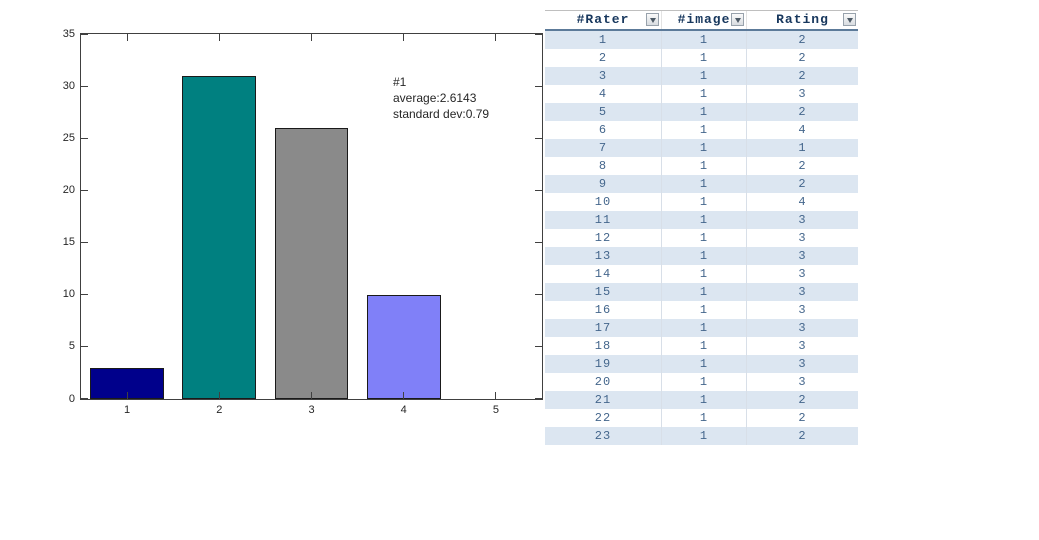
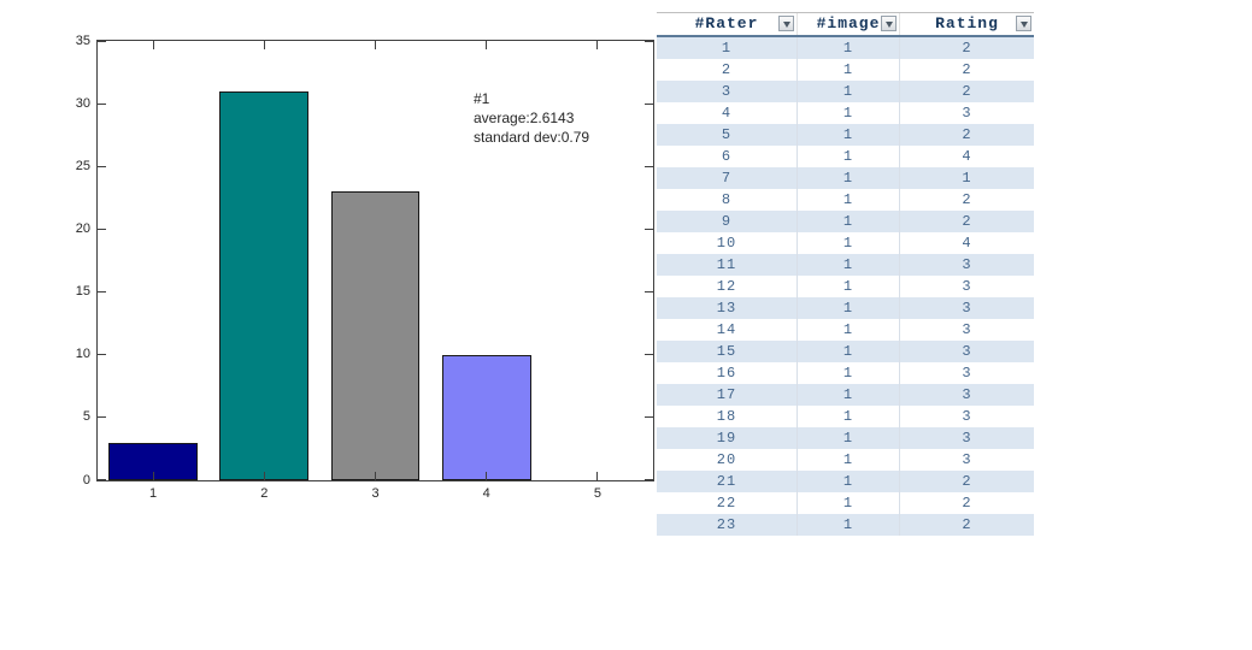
3: 26 -> 23
